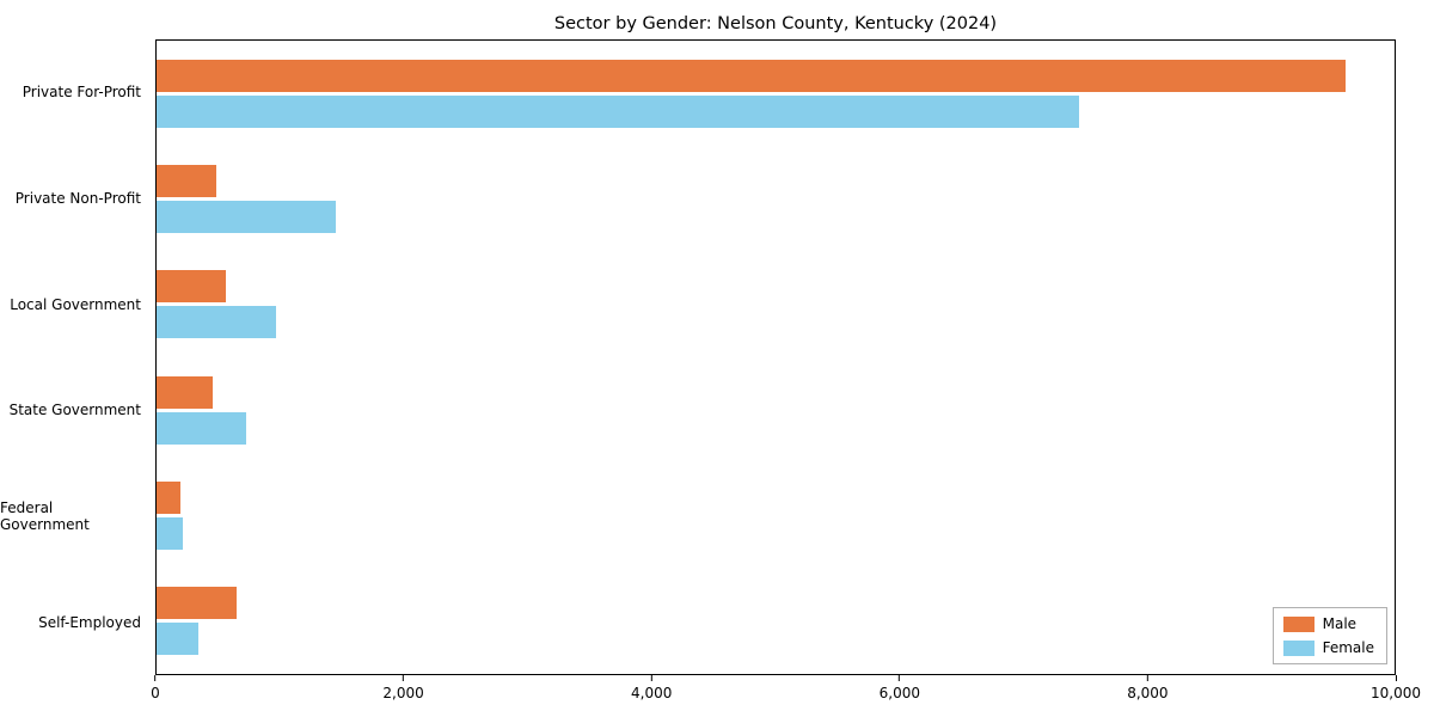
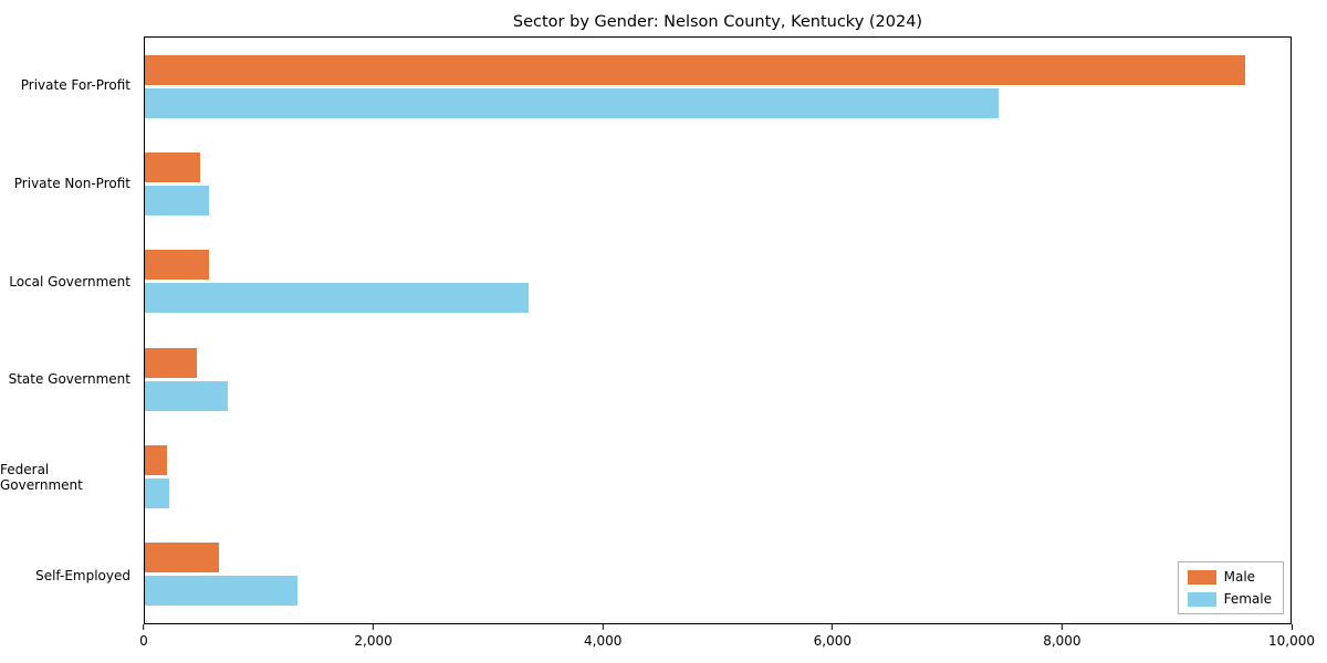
Female/Private Non-Profit: 1450 -> 560
Female/Local Government: 960 -> 3350
Female/Self-Employed: 340 -> 1330
